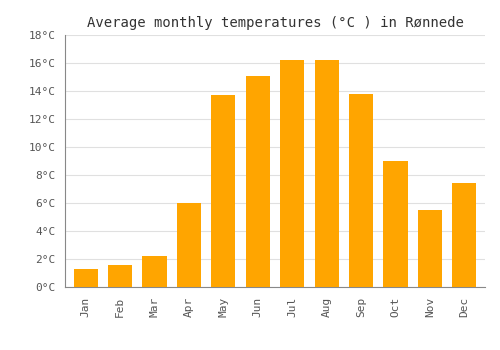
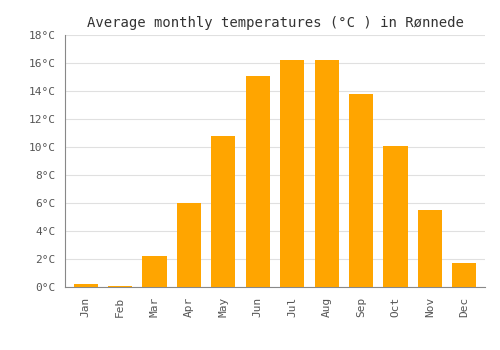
Jan: 1.3°C -> 0.2°C
Feb: 1.6°C -> 0.1°C
May: 13.7°C -> 10.8°C
Oct: 9.0°C -> 10.1°C
Dec: 7.4°C -> 1.7°C
